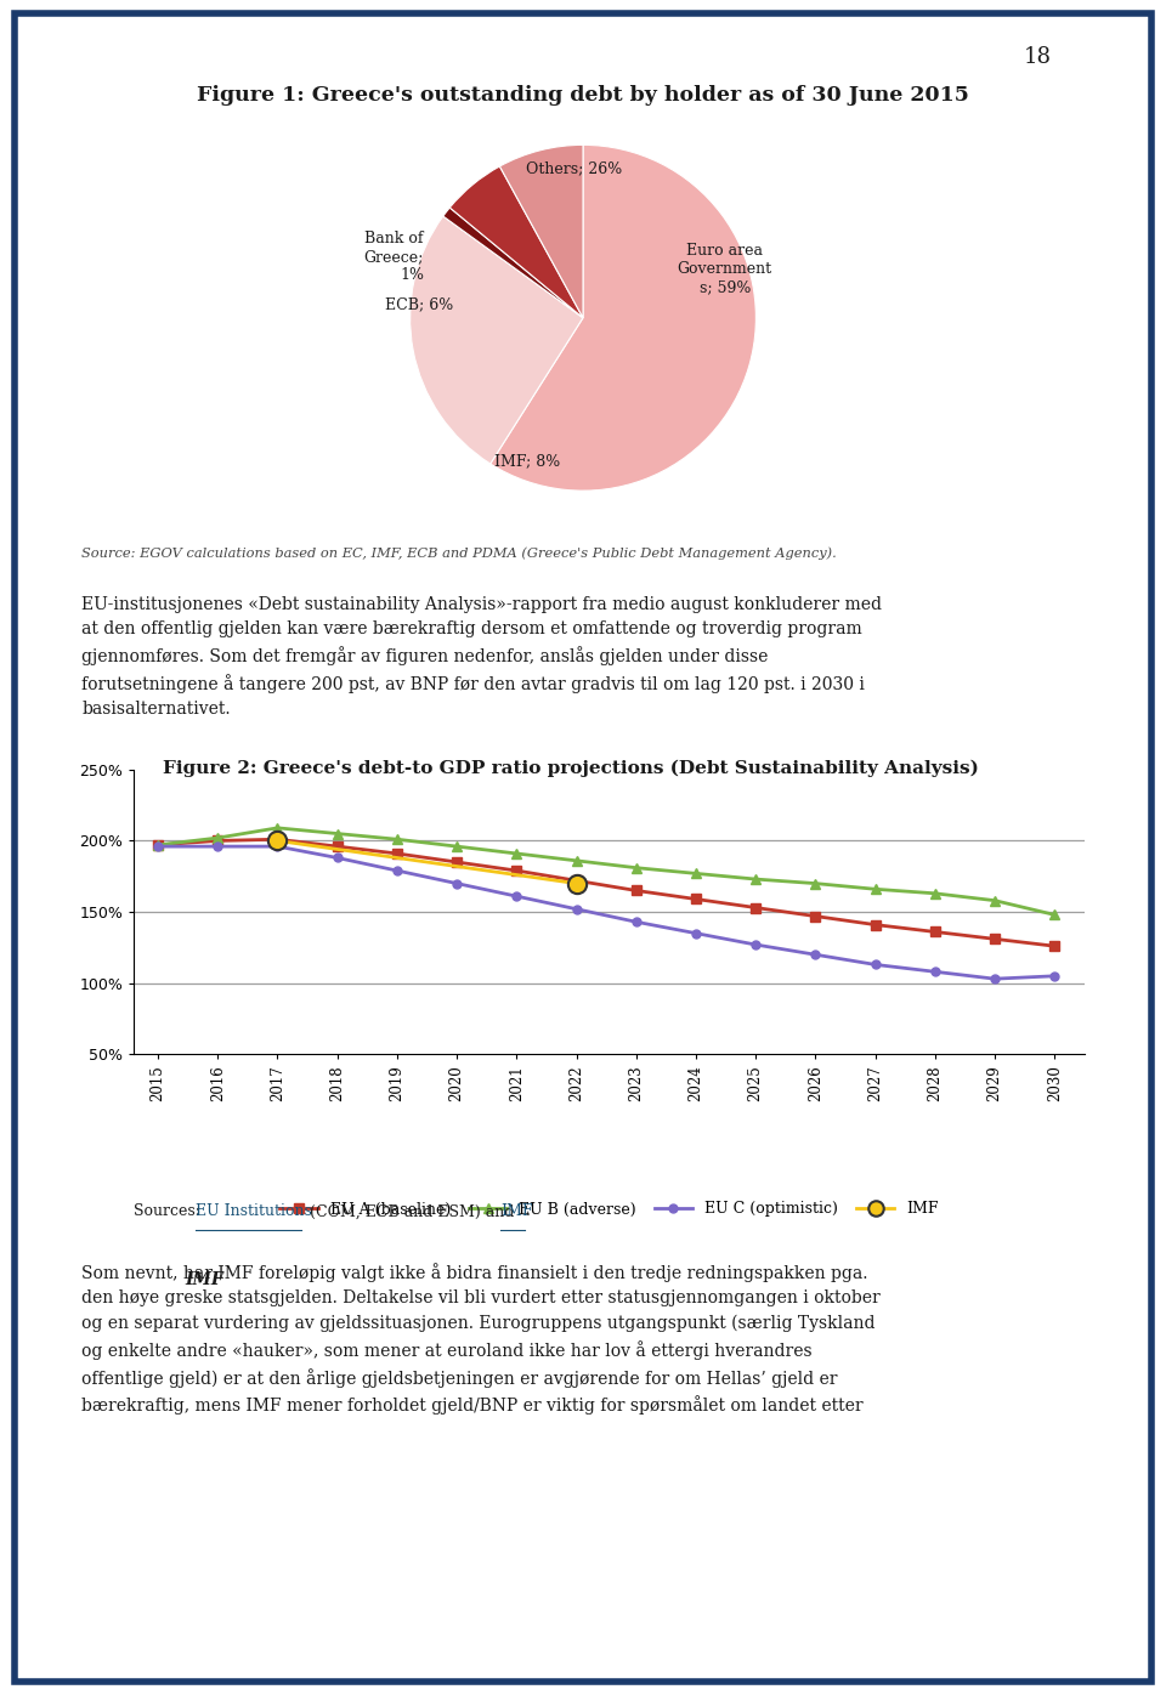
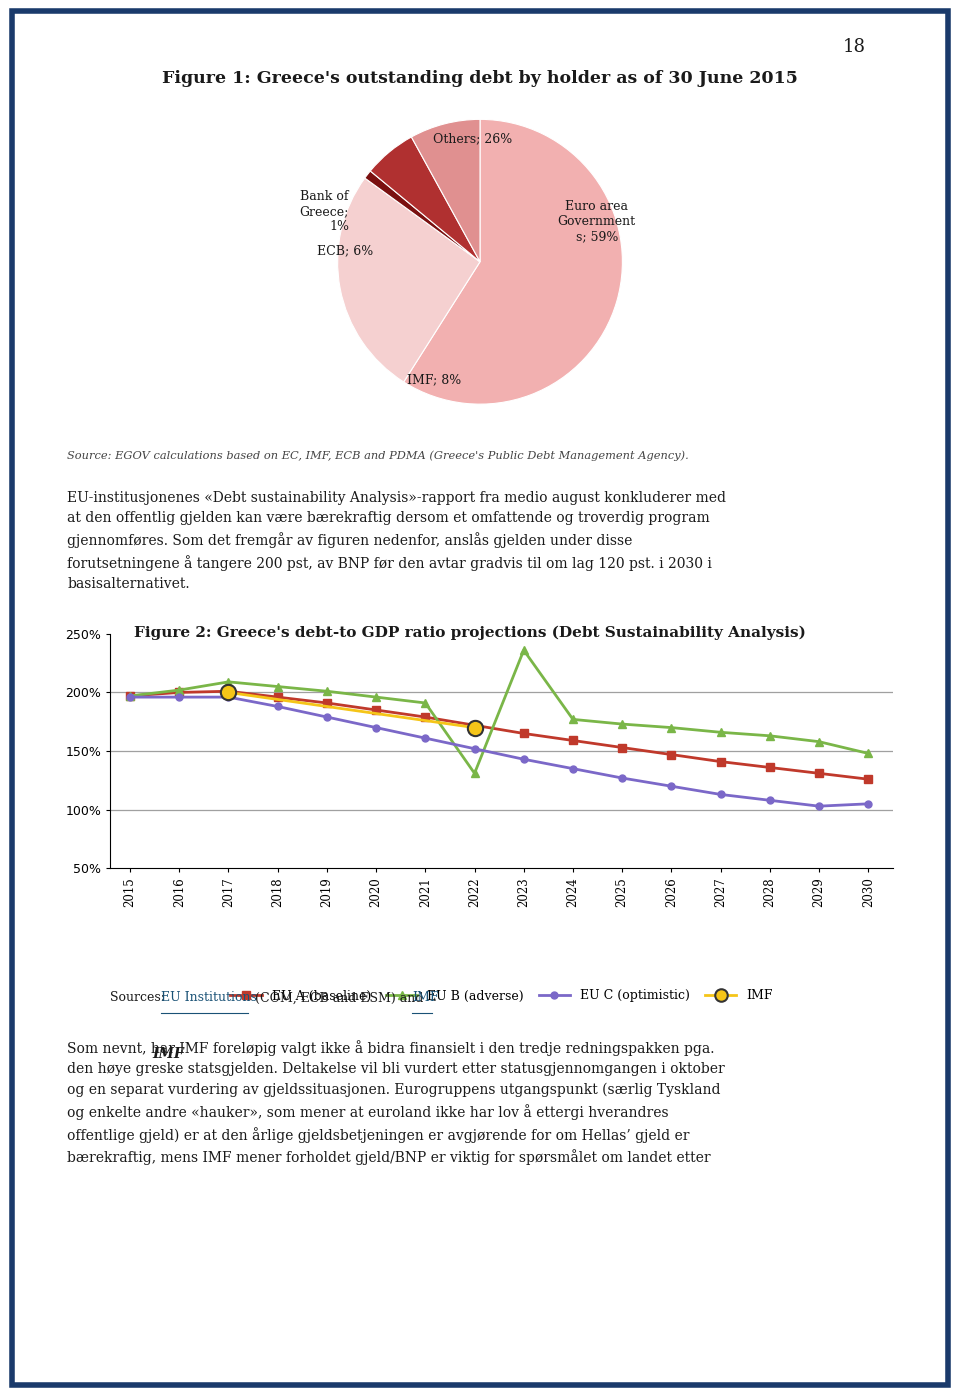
EU B (adverse)/2022: 186% -> 131%
EU B (adverse)/2023: 181% -> 236%
